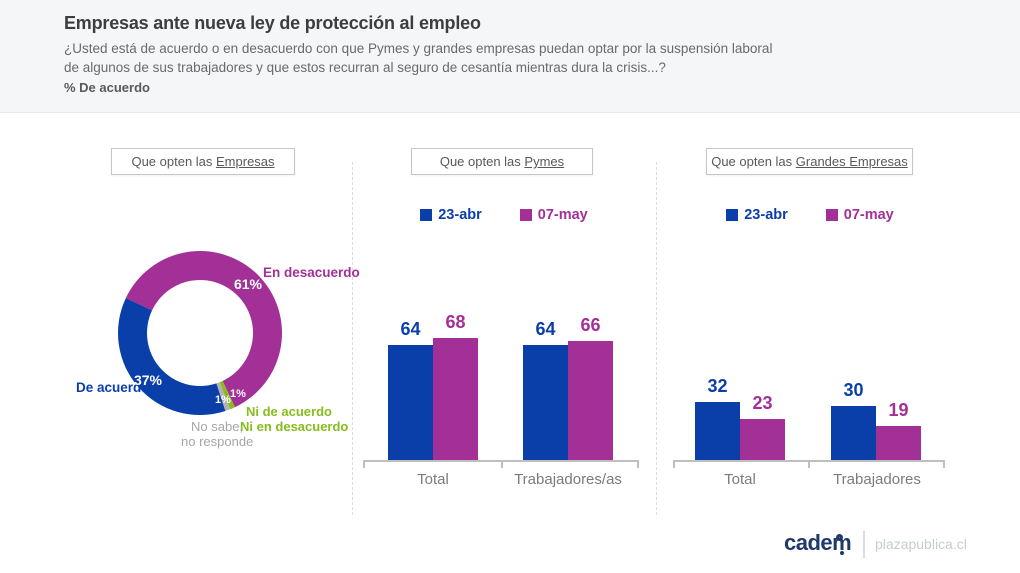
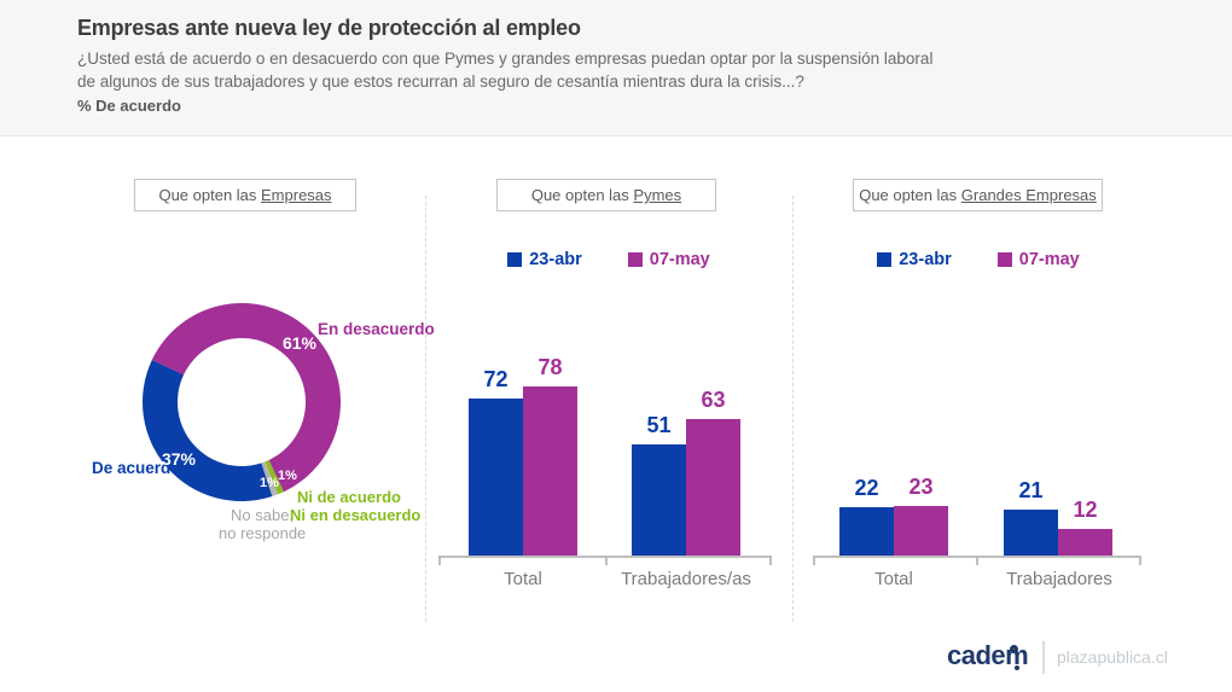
Que opten las Pymes/23-abr/Total: 64 -> 72
Que opten las Pymes/07-may/Total: 68 -> 78
Que opten las Pymes/23-abr/Trabajadores/as: 64 -> 51
Que opten las Pymes/07-may/Trabajadores/as: 66 -> 63
Que opten las Grandes Empresas/23-abr/Total: 32 -> 22
Que opten las Grandes Empresas/23-abr/Trabajadores: 30 -> 21
Que opten las Grandes Empresas/07-may/Trabajadores: 19 -> 12
